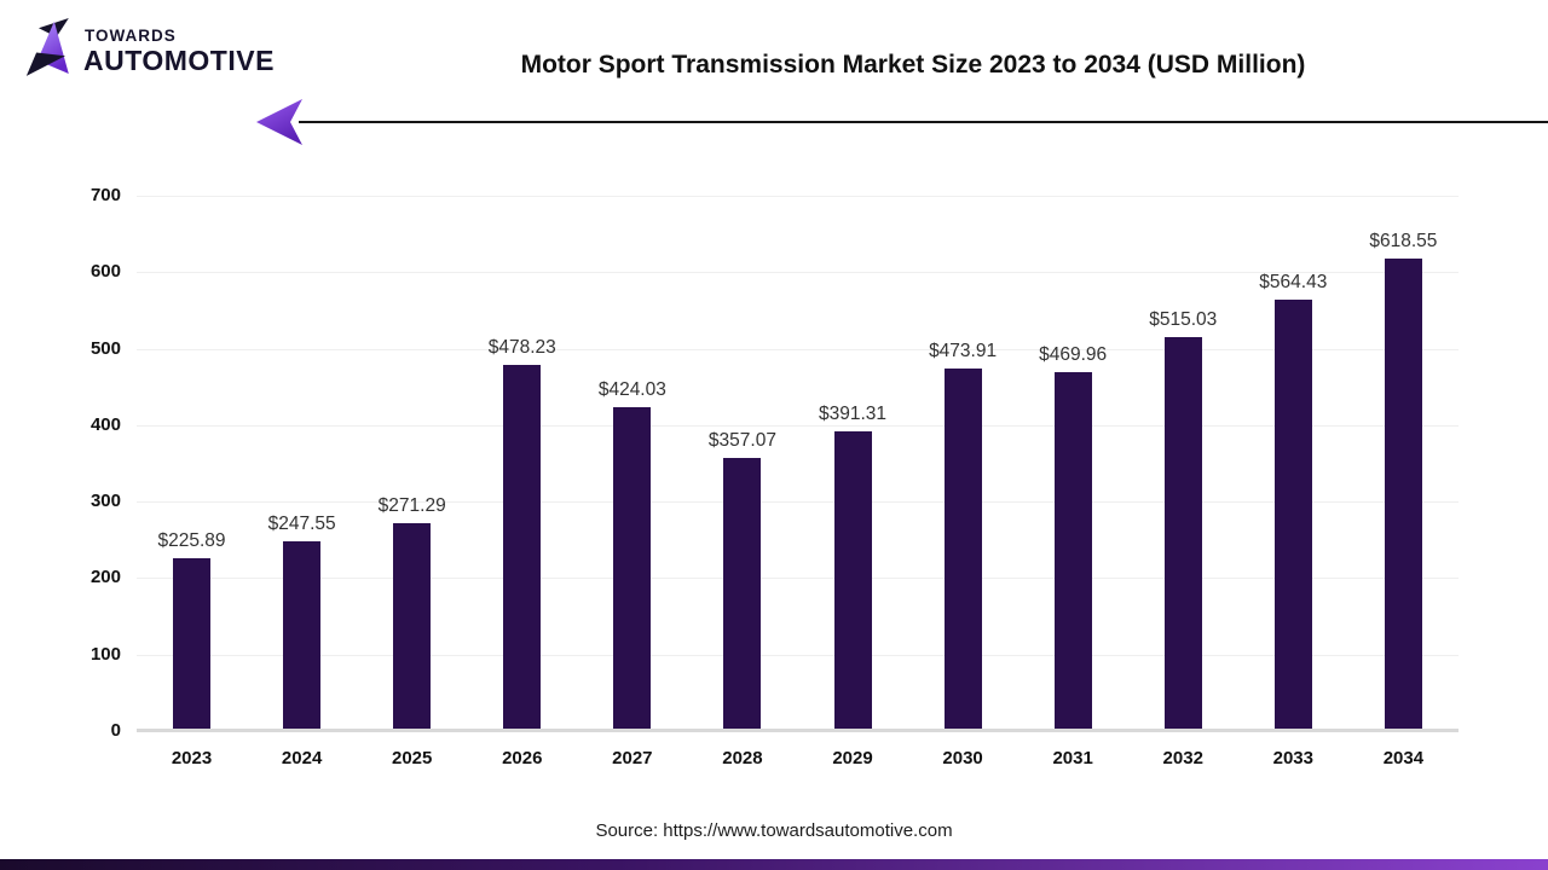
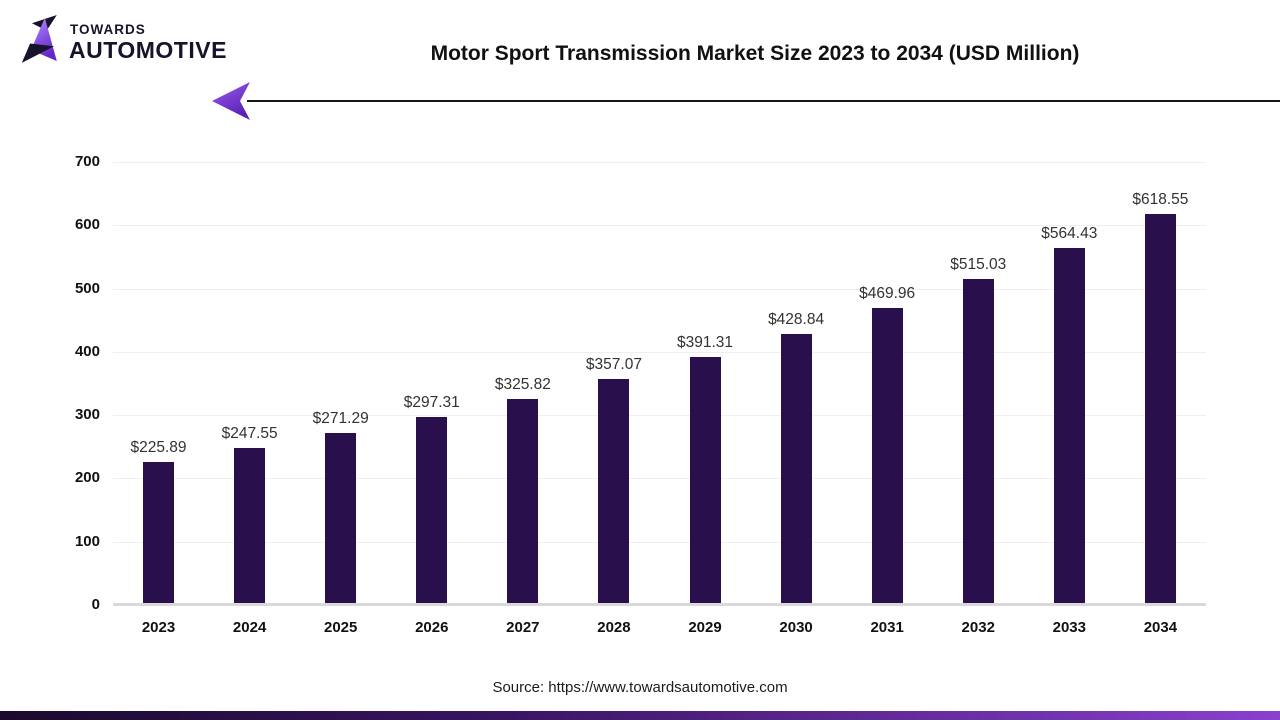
2026: $478.23 -> $297.31
2027: $424.03 -> $325.82
2030: $473.91 -> $428.84
